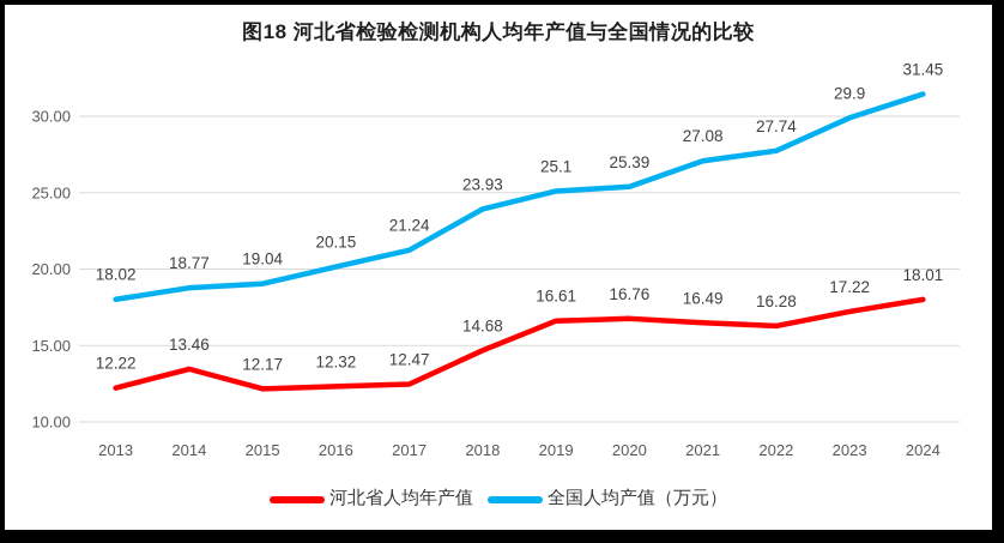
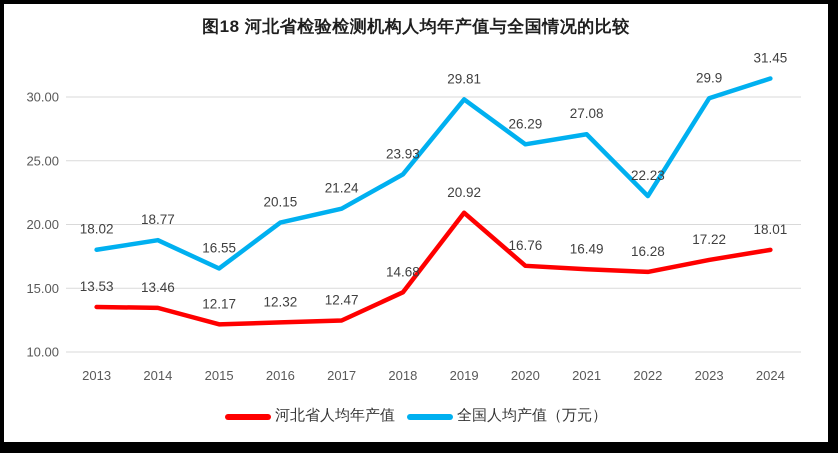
河北省人均年产值/2013: 12.22 -> 13.53
全国人均产值（万元）/2015: 19.04 -> 16.55
河北省人均年产值/2019: 16.61 -> 20.92
全国人均产值（万元）/2019: 25.1 -> 29.81
全国人均产值（万元）/2020: 25.39 -> 26.29
全国人均产值（万元）/2022: 27.74 -> 22.23
